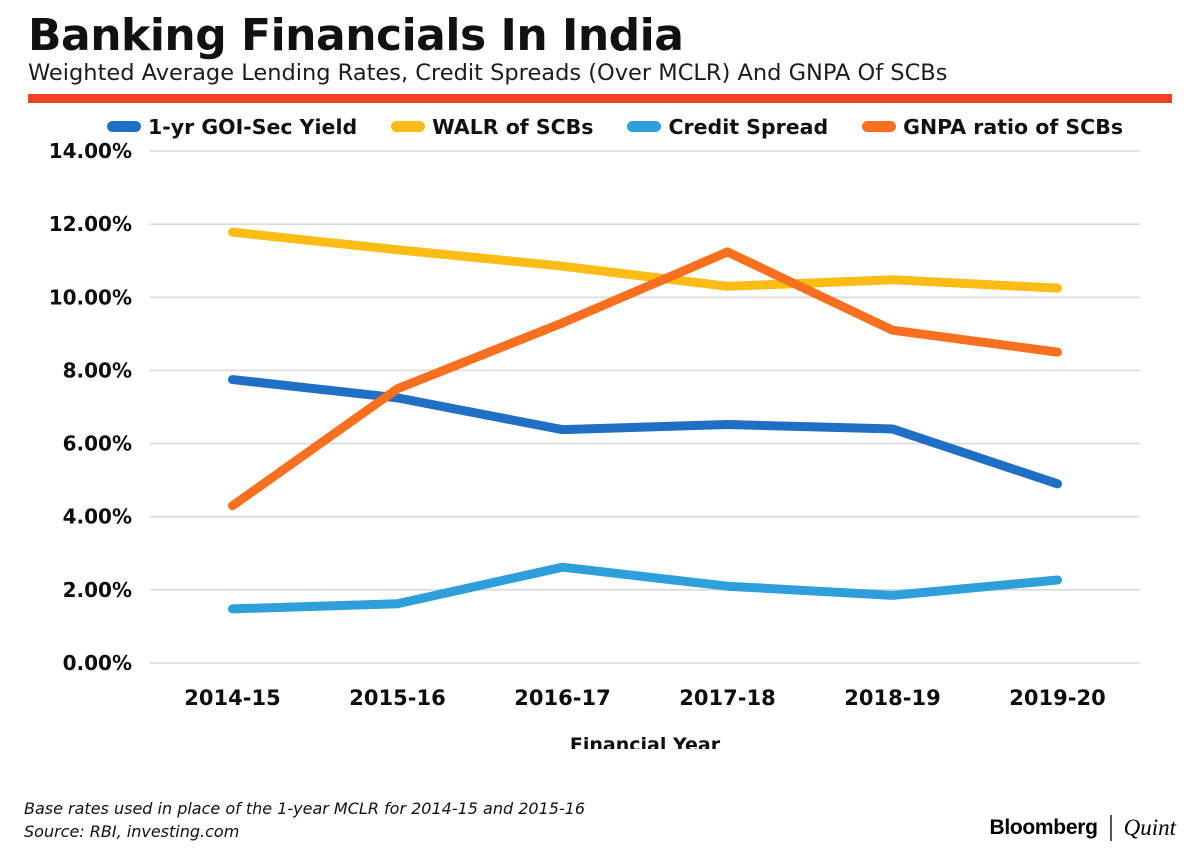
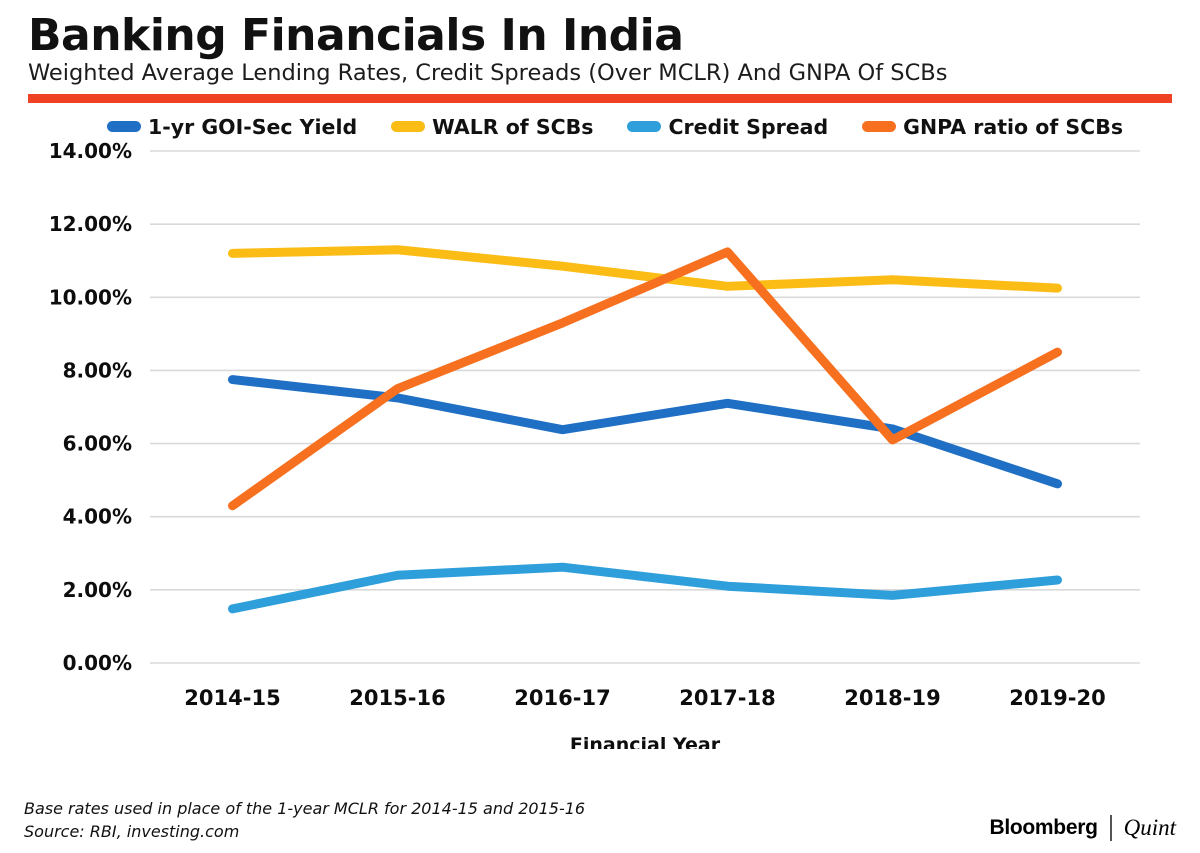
WALR of SCBs/2014-15: 11.8% -> 11.2%
Credit Spread/2015-16: 1.6% -> 2.4%
1-yr GOI-Sec Yield/2017-18: 6.5% -> 7.1%
GNPA ratio of SCBs/2018-19: 9.1% -> 6.1%
